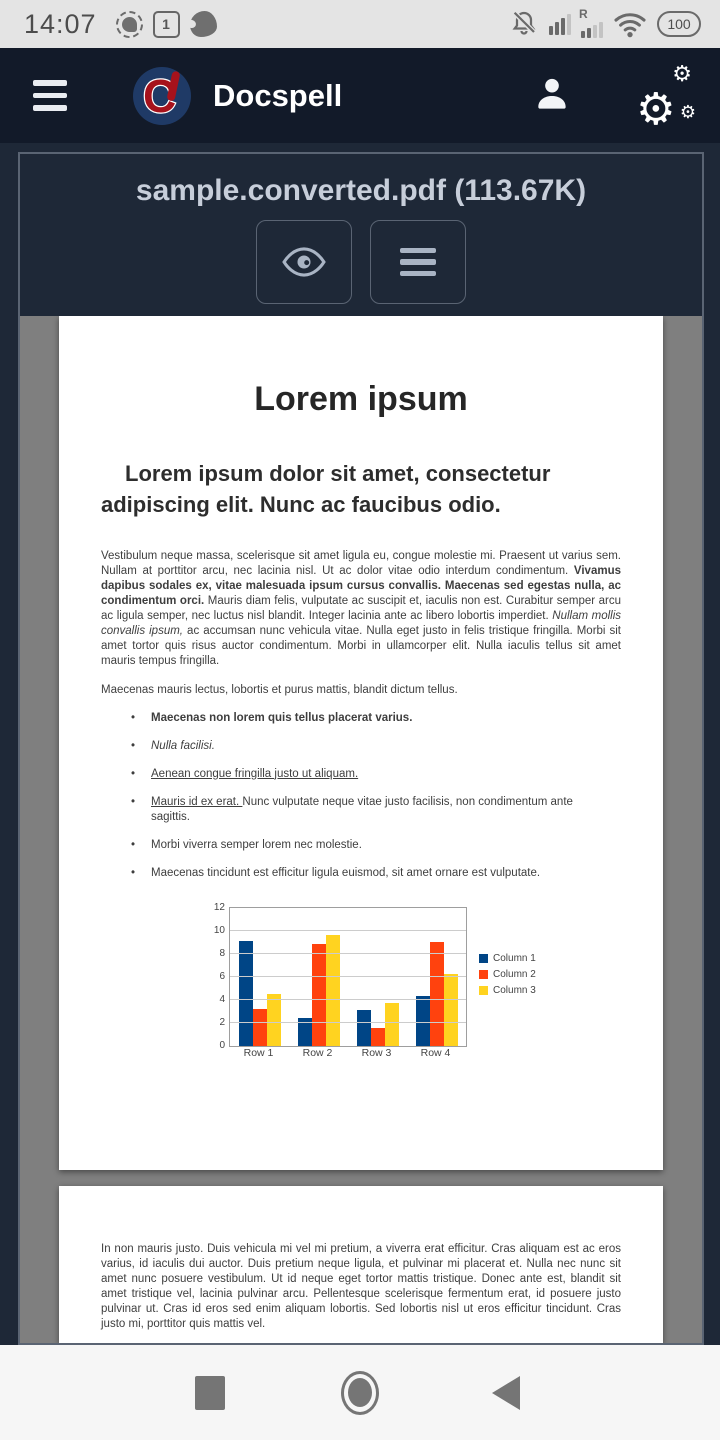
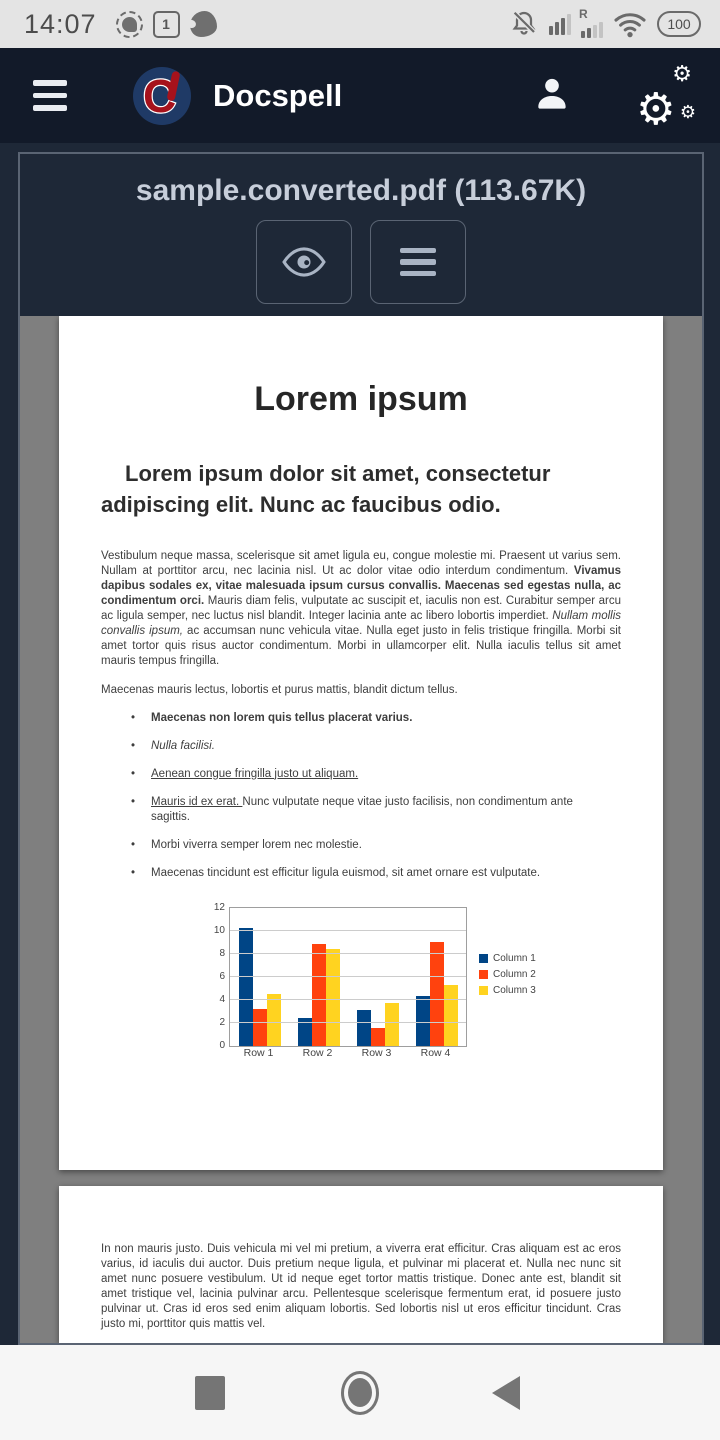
Column 1/Row 1: 9.1 -> 10.2
Column 3/Row 2: 9.7 -> 8.4
Column 3/Row 4: 6.2 -> 5.3
